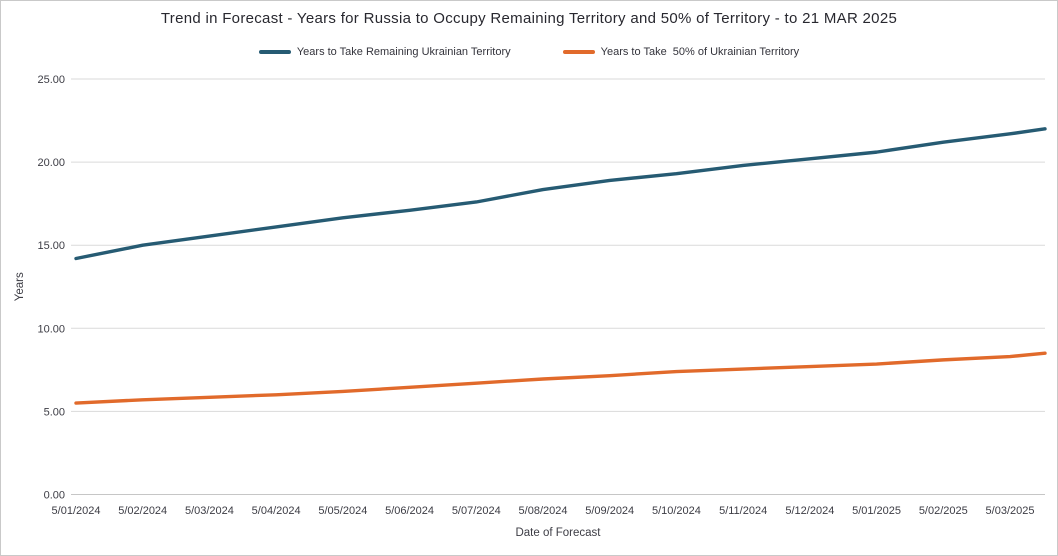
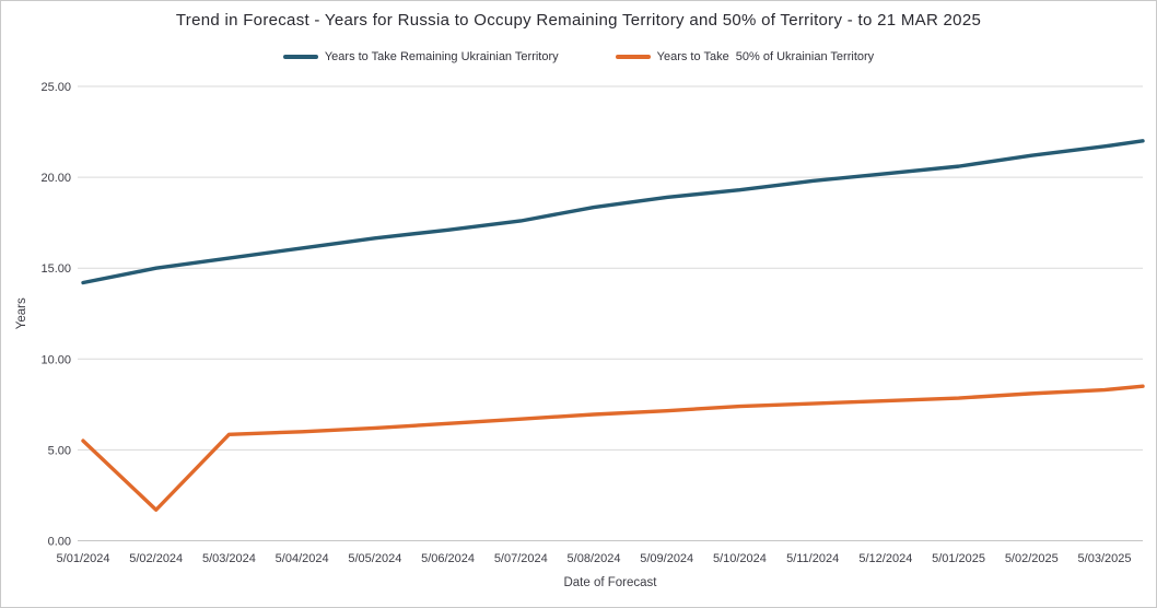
Years to Take 50% of Ukrainian Territory/5/02/2024: 5.7 -> 1.7
